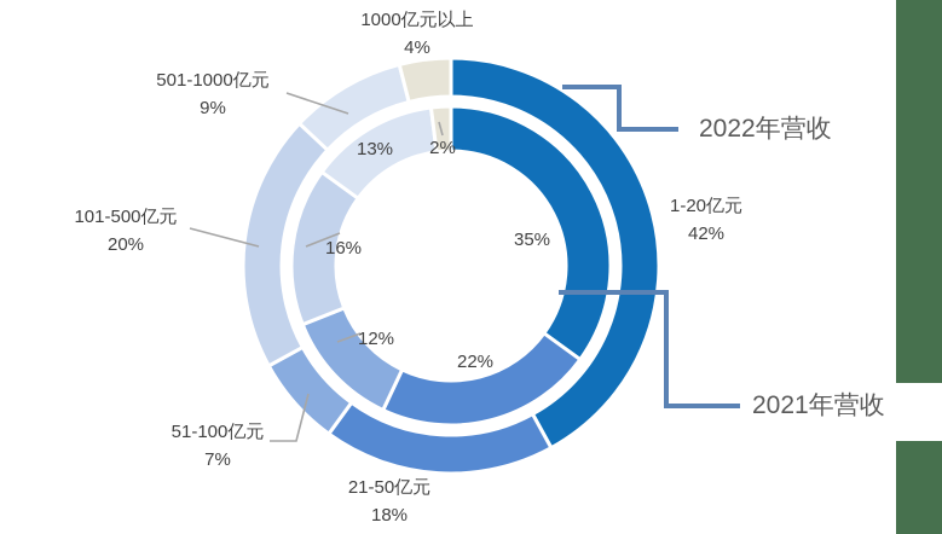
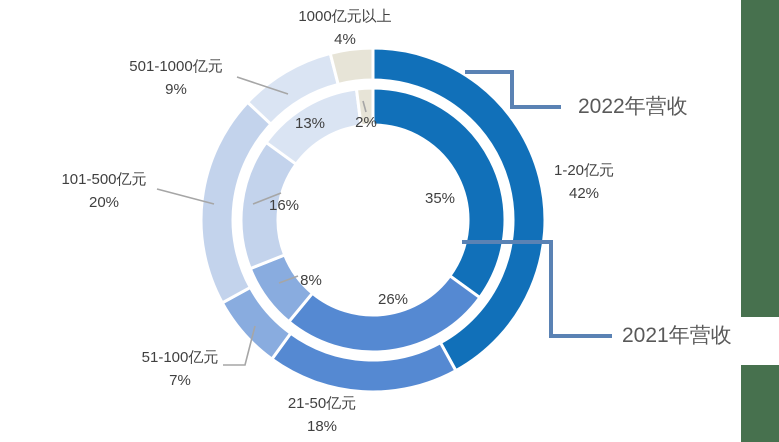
2021年营收/21-50亿元: 22% -> 26%
2021年营收/51-100亿元: 12% -> 8%
